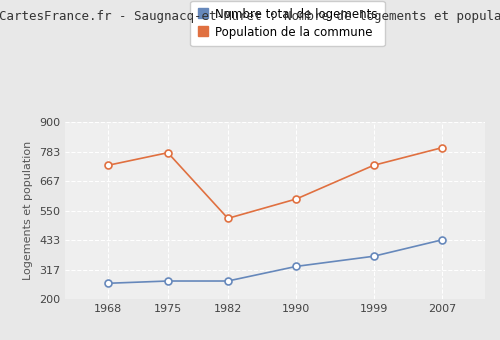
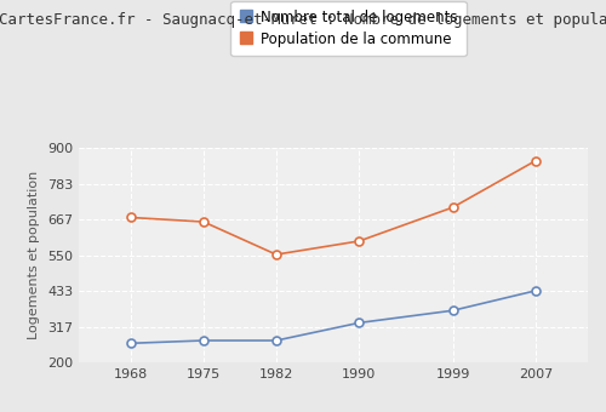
Population de la commune/1968: 730 -> 674
Population de la commune/1975: 780 -> 660
Population de la commune/1982: 520 -> 553
Population de la commune/1999: 730 -> 707
Population de la commune/2007: 800 -> 860
